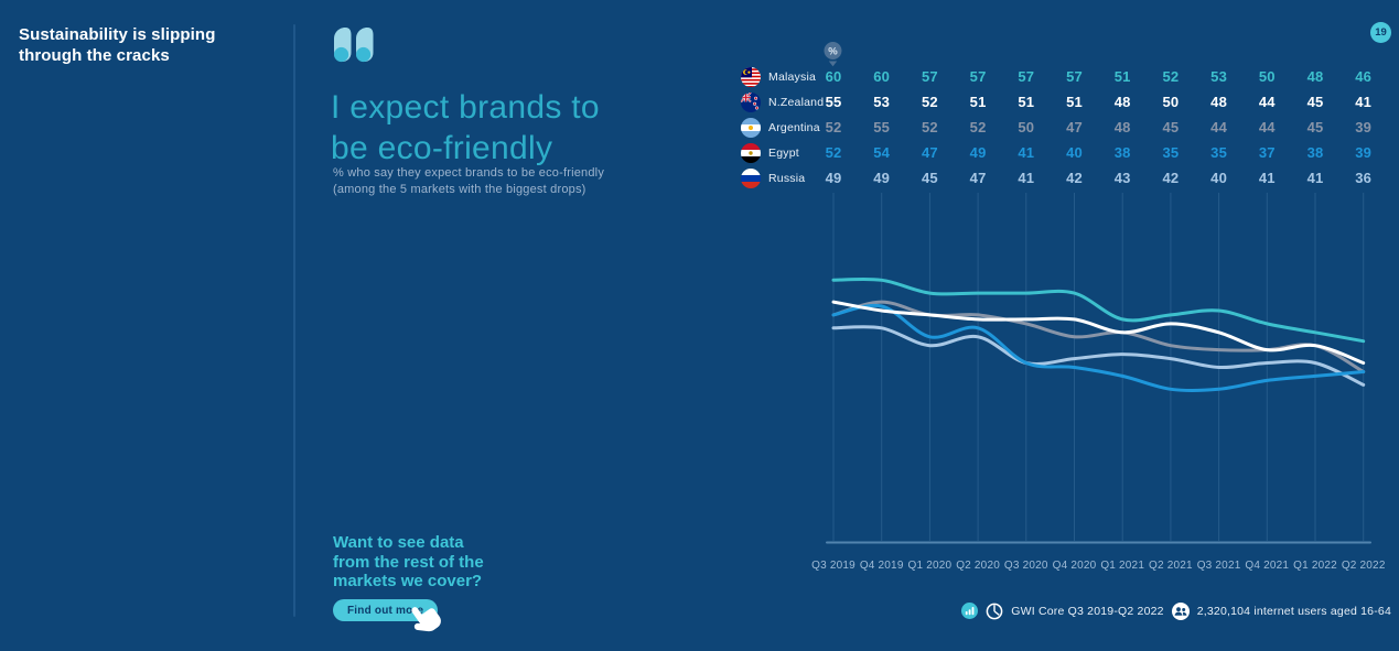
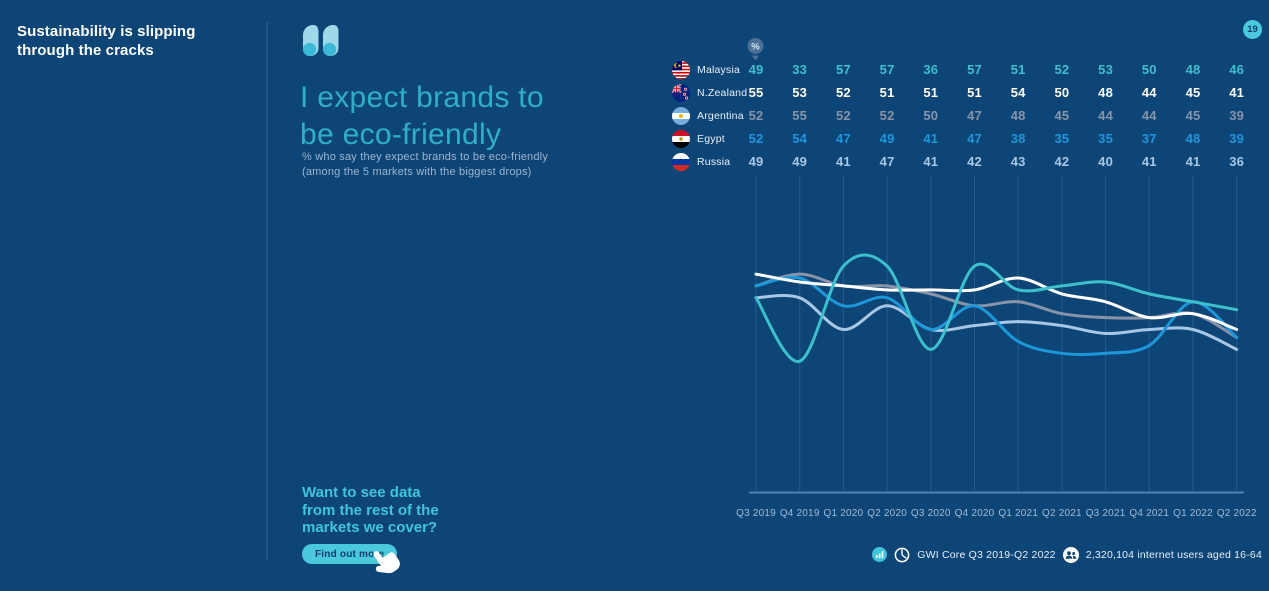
Malaysia/Q3 2019: 60 -> 49
Malaysia/Q4 2019: 60 -> 33
Russia/Q1 2020: 45 -> 41
Malaysia/Q3 2020: 57 -> 36
Egypt/Q4 2020: 40 -> 47
N.Zealand/Q1 2021: 48 -> 54
Egypt/Q1 2022: 38 -> 48
